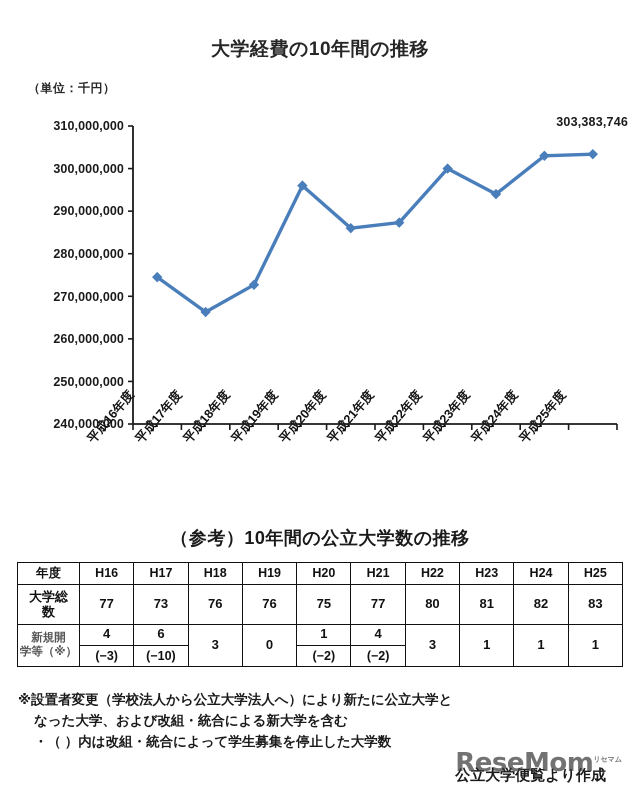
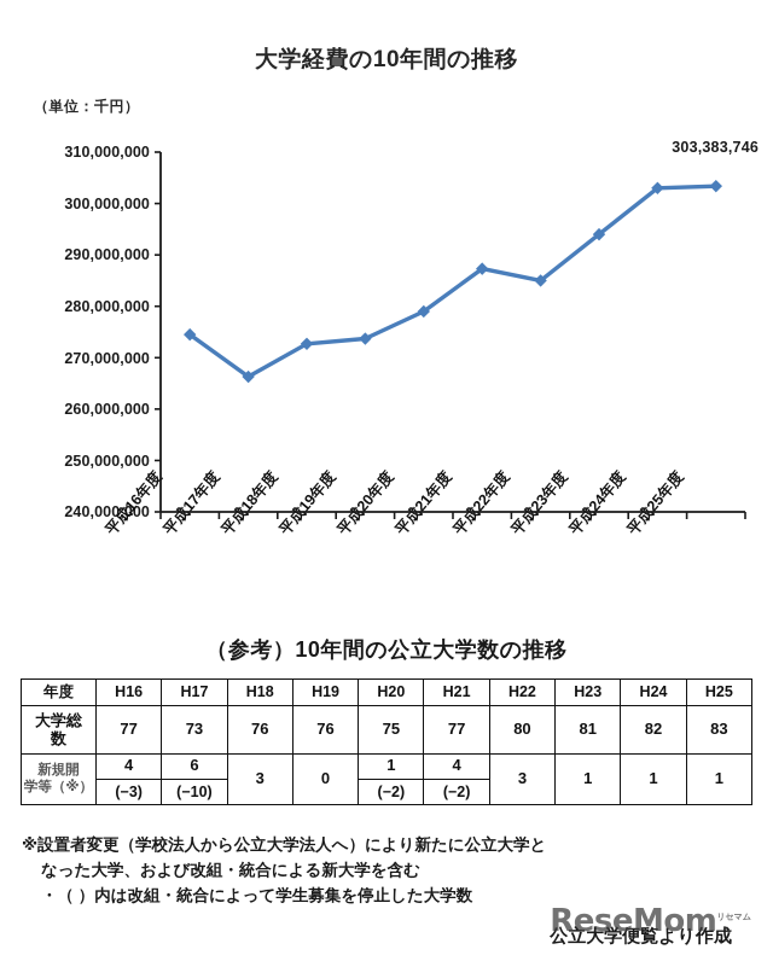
平成19年度: 296000000 -> 274000000
平成20年度: 286000000 -> 279000000
平成22年度: 300000000 -> 285000000
